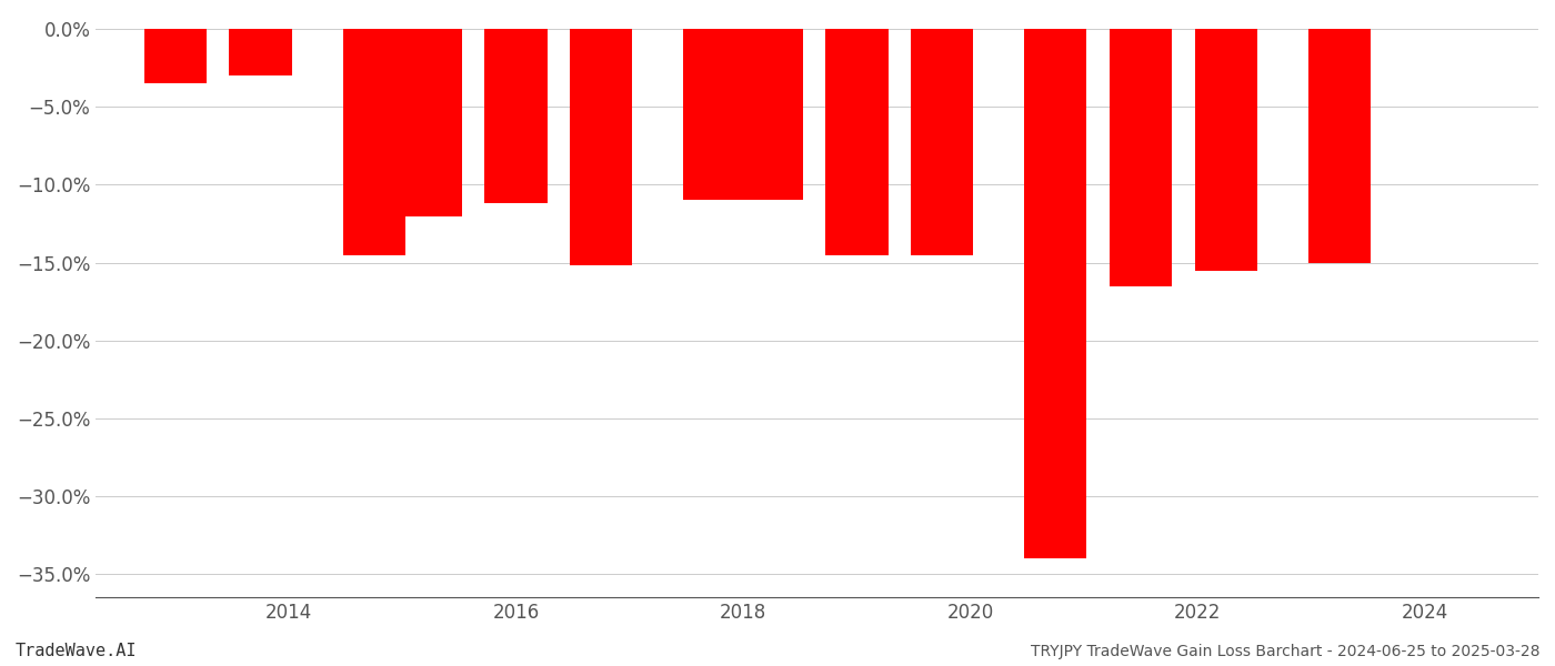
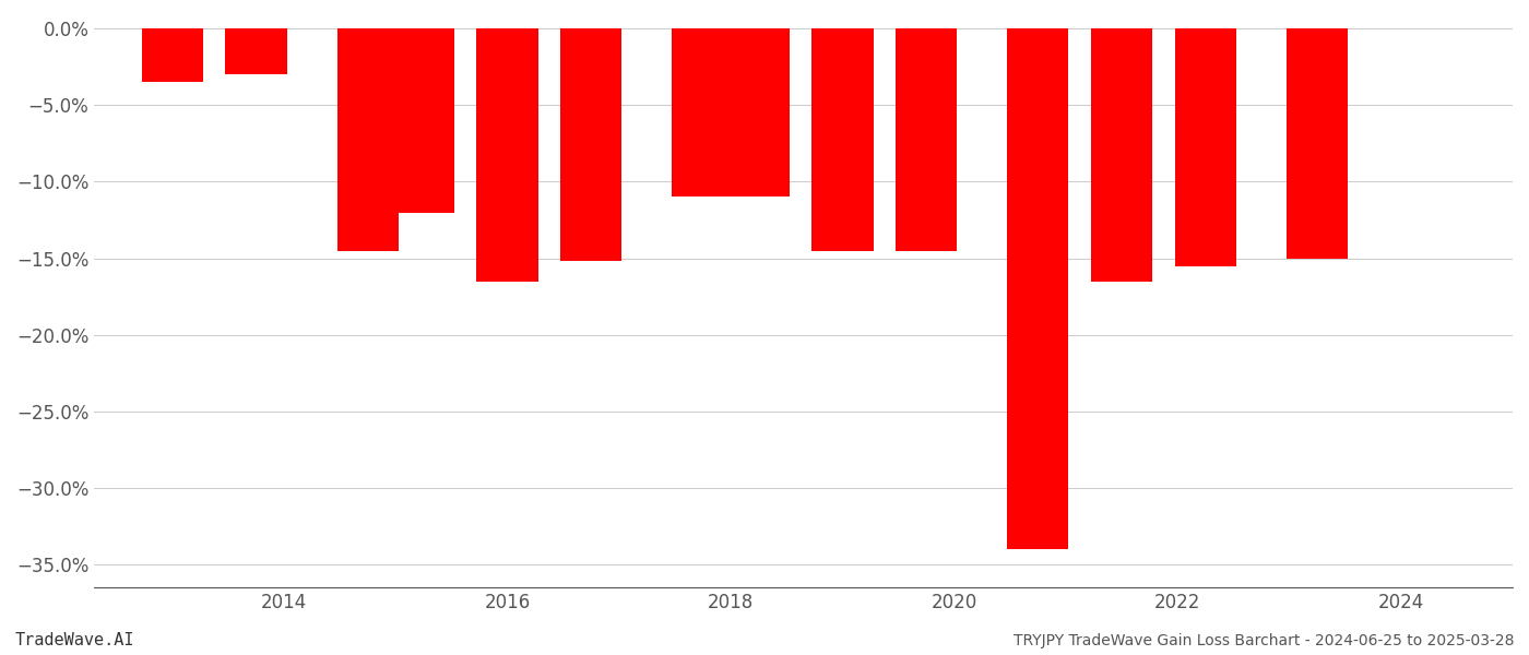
2016: -11.2% -> -16.5%
